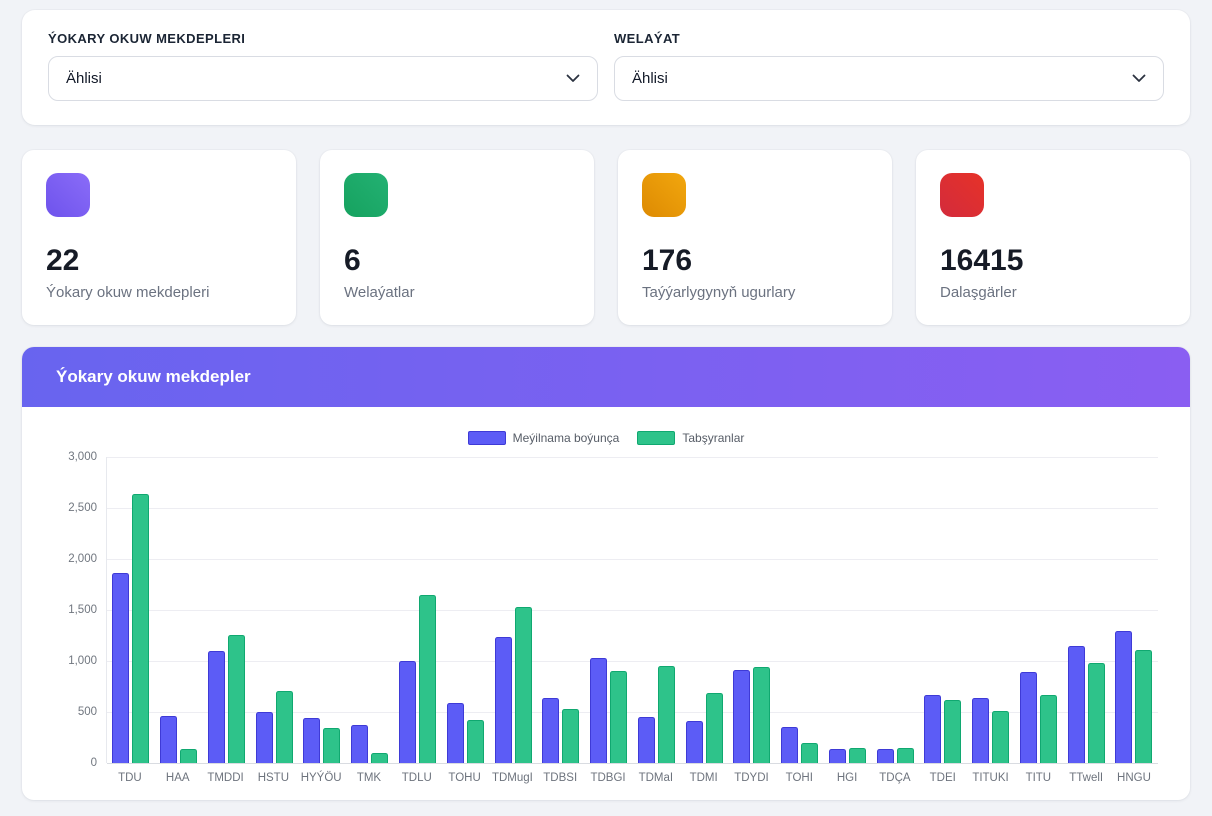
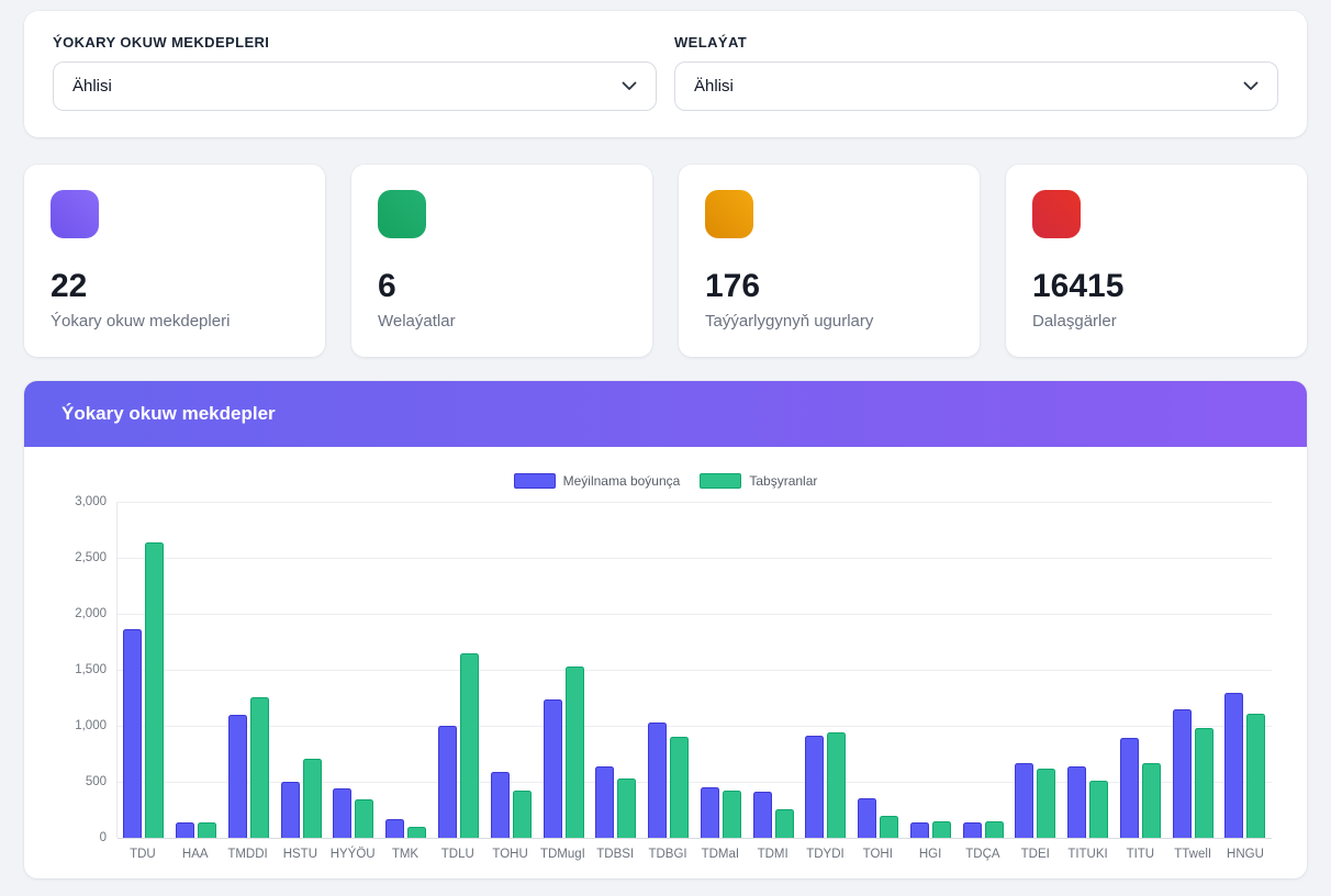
Meýilnama boýunça/HAA: 460 -> 140
Meýilnama boýunça/TMK: 370 -> 160
Tabşyranlar/TDMaI: 950 -> 420
Tabşyranlar/TDMI: 690 -> 260
